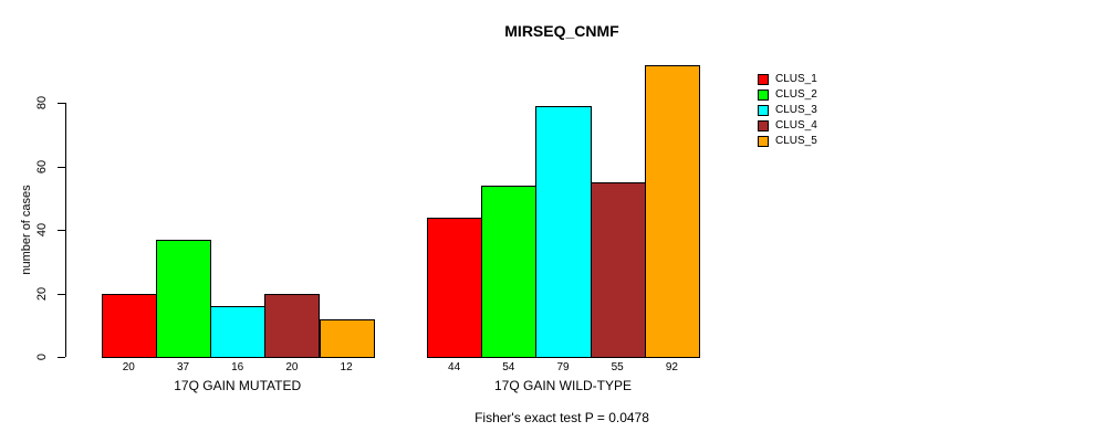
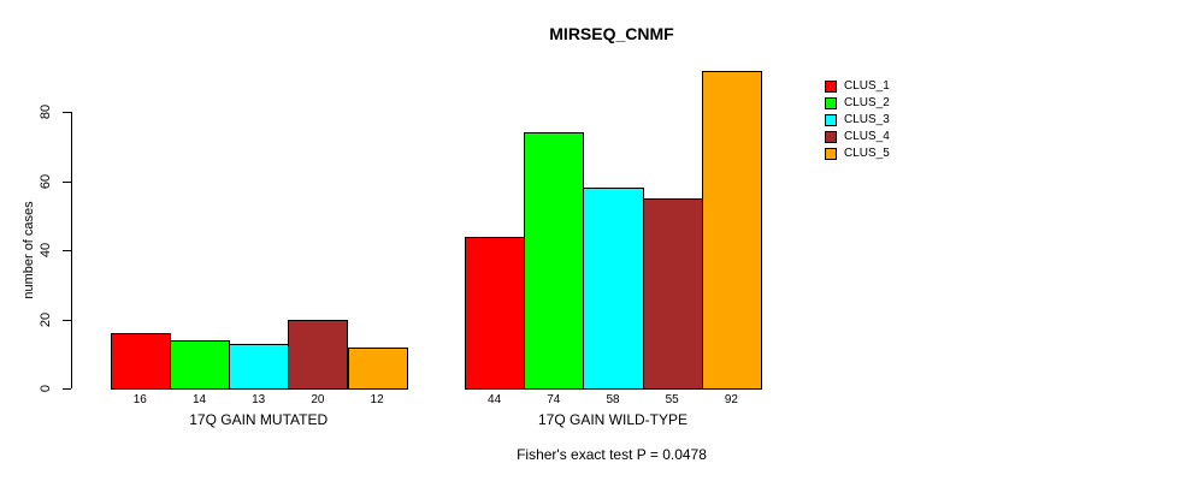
CLUS_1/17Q GAIN MUTATED: 20 -> 16
CLUS_2/17Q GAIN MUTATED: 37 -> 14
CLUS_3/17Q GAIN MUTATED: 16 -> 13
CLUS_2/17Q GAIN WILD-TYPE: 54 -> 74
CLUS_3/17Q GAIN WILD-TYPE: 79 -> 58
